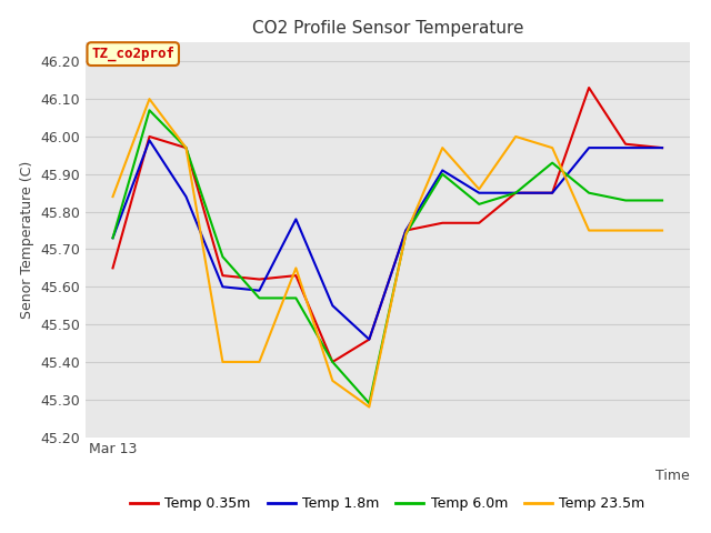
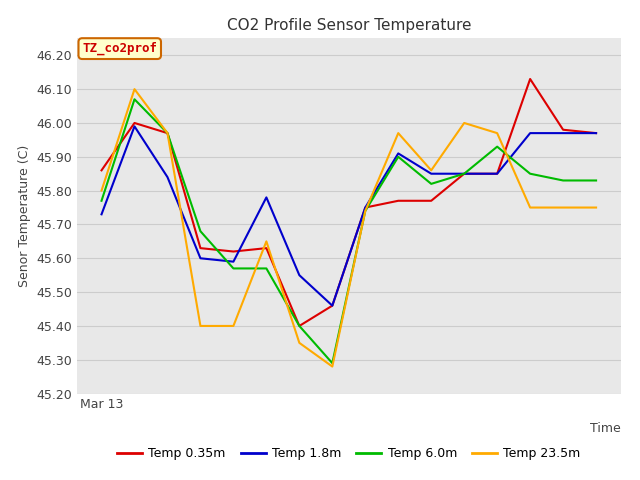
Temp 0.35m/Mar 13: 45.65 -> 45.86
Temp 6.0m/Mar 13: 45.73 -> 45.77
Temp 23.5m/Mar 13: 45.84 -> 45.80
